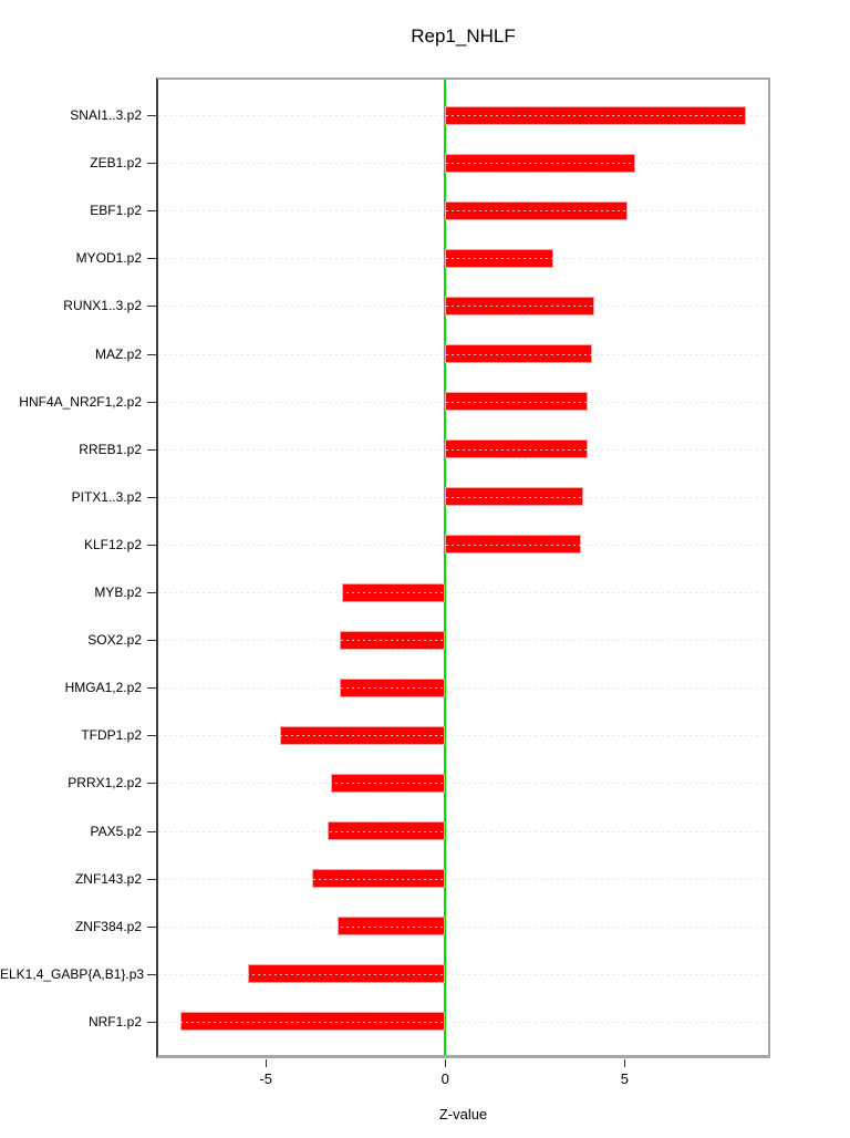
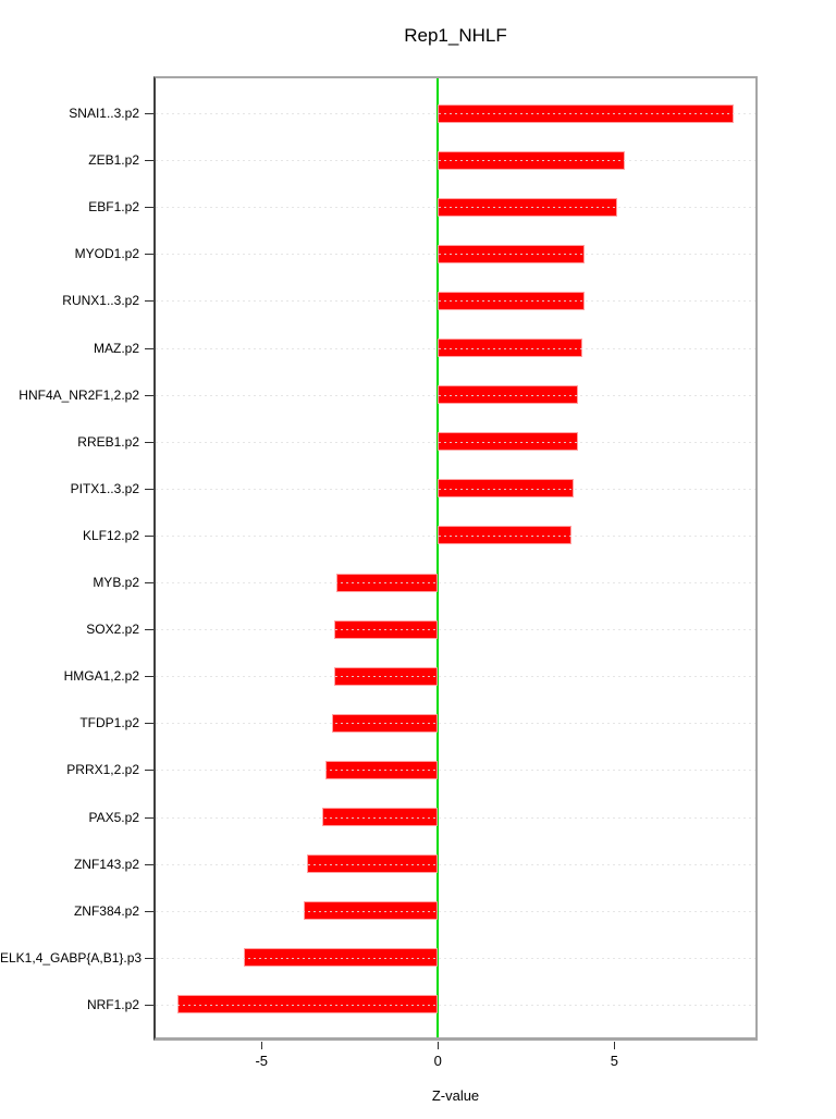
MYOD1.p2: 3.0 -> 4.2
TFDP1.p2: -4.6 -> -3.0
ZNF384.p2: -3.0 -> -3.8
